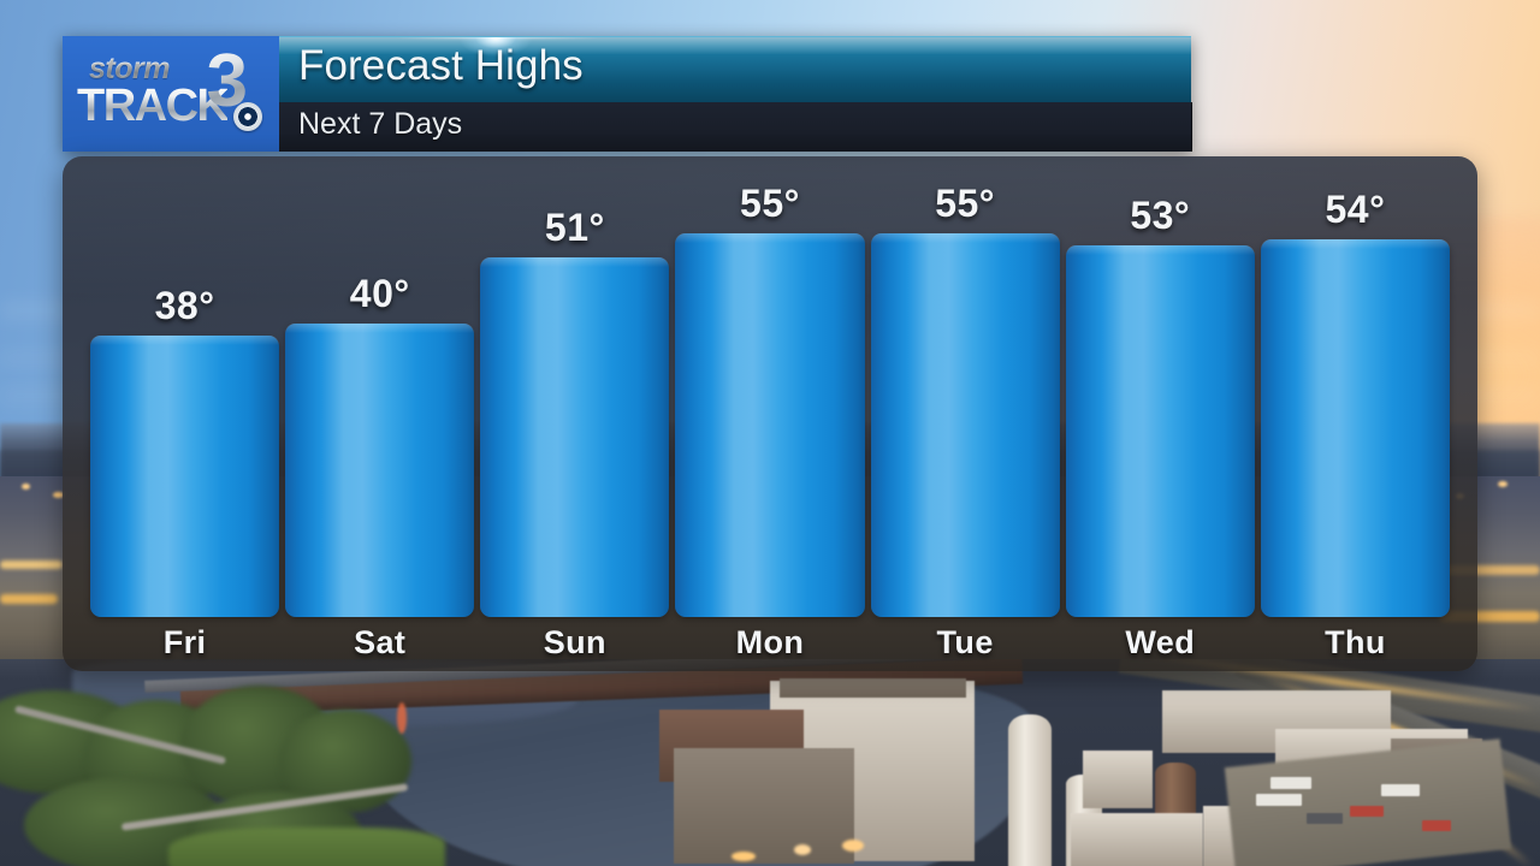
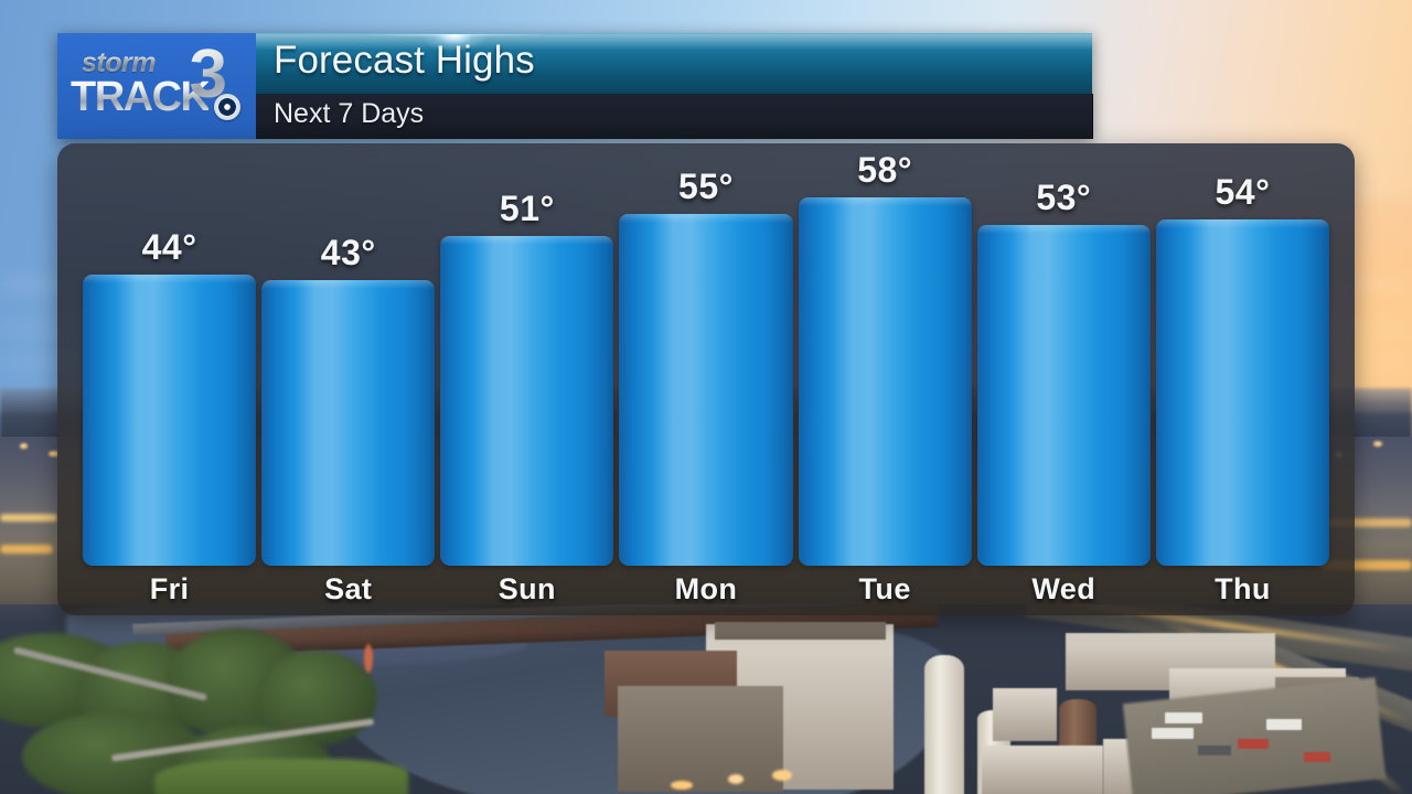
Fri: 38° -> 44°
Sat: 40° -> 43°
Tue: 55° -> 58°
